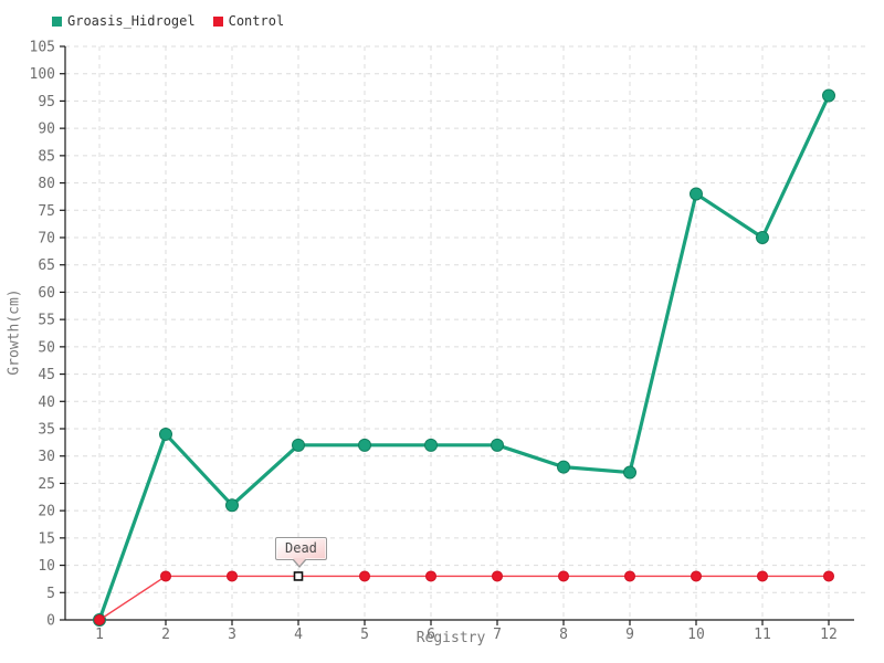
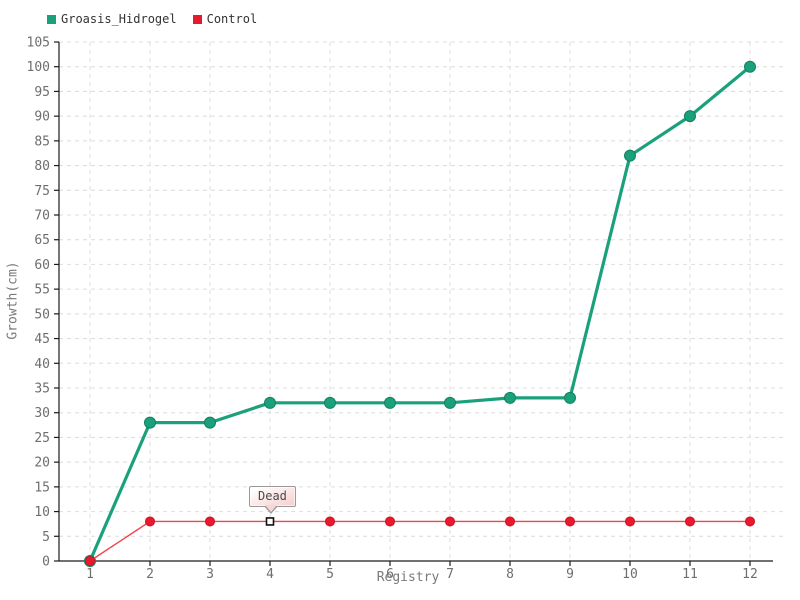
Groasis_Hidrogel/2: 34 -> 28
Groasis_Hidrogel/3: 21 -> 28
Groasis_Hidrogel/8: 28 -> 33
Groasis_Hidrogel/9: 27 -> 33
Groasis_Hidrogel/10: 78 -> 82
Groasis_Hidrogel/11: 70 -> 90
Groasis_Hidrogel/12: 96 -> 100
